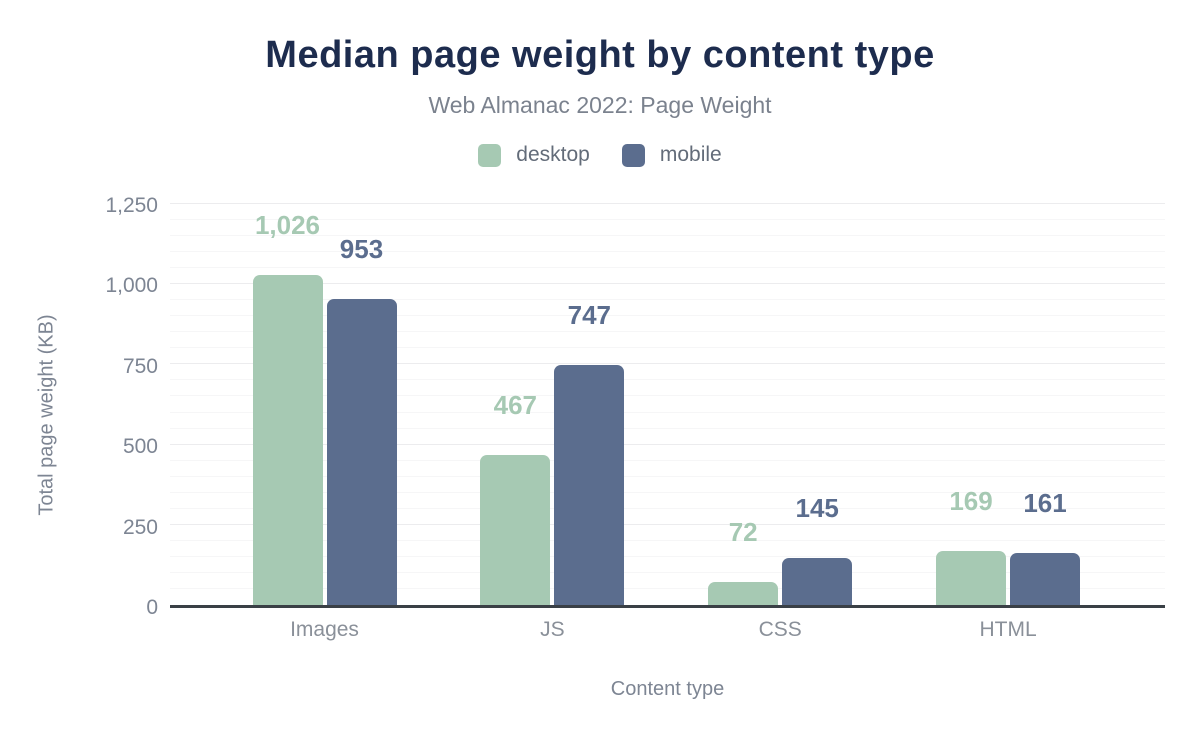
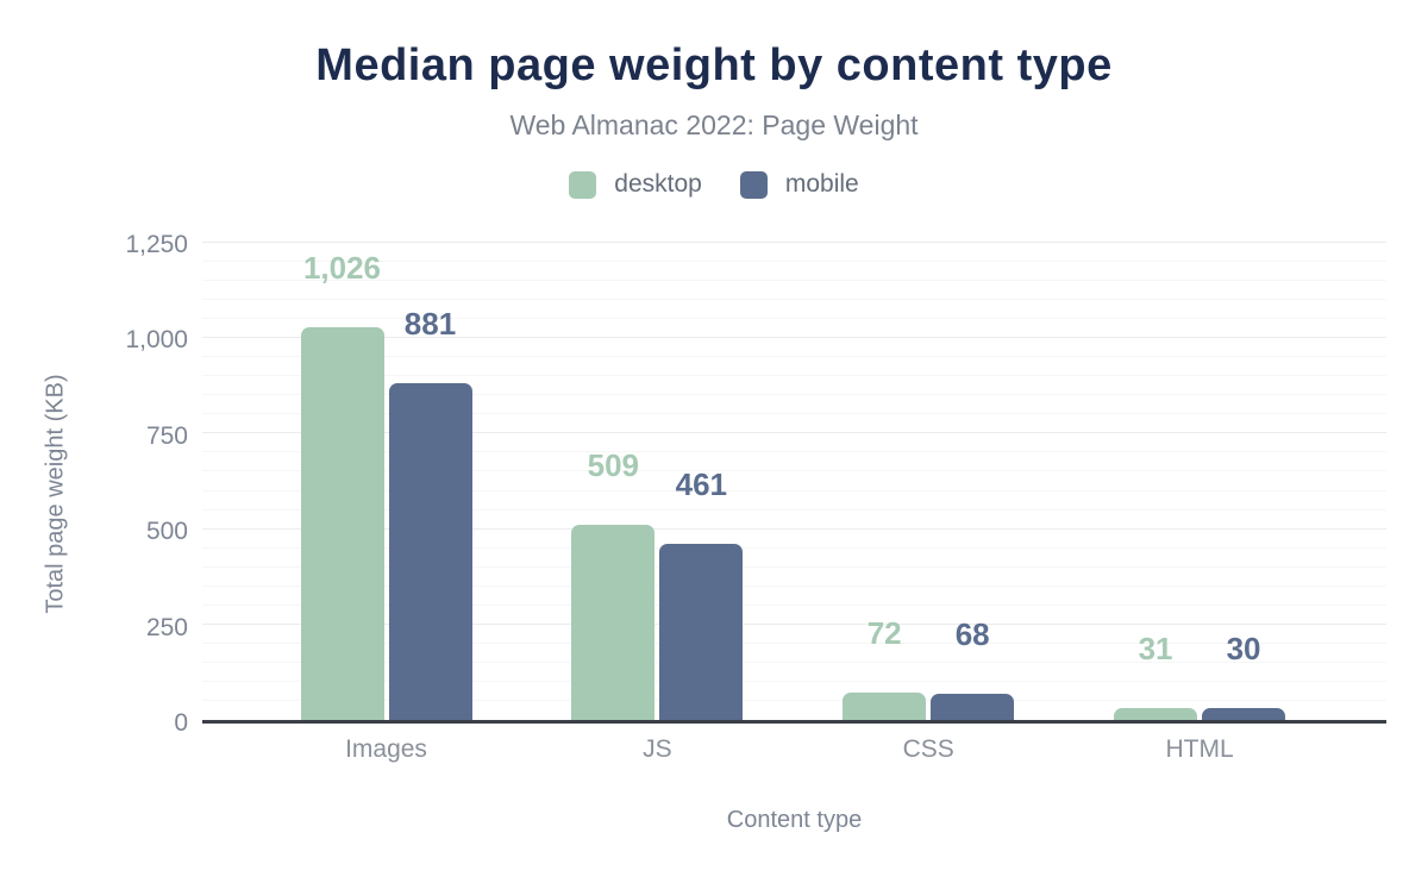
mobile/Images: 953 -> 881
desktop/JS: 467 -> 509
mobile/JS: 747 -> 461
mobile/CSS: 145 -> 68
desktop/HTML: 169 -> 31
mobile/HTML: 161 -> 30
